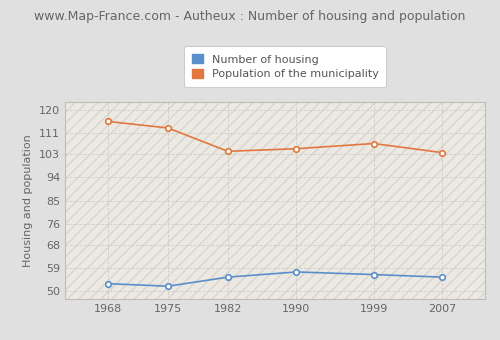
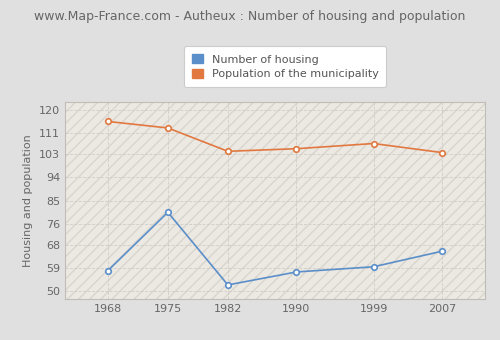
Number of housing/1968: 53.0 -> 58.0
Number of housing/1975: 52.0 -> 80.5
Number of housing/1982: 55.5 -> 52.5
Number of housing/1999: 56.5 -> 59.5
Number of housing/2007: 55.5 -> 65.5
